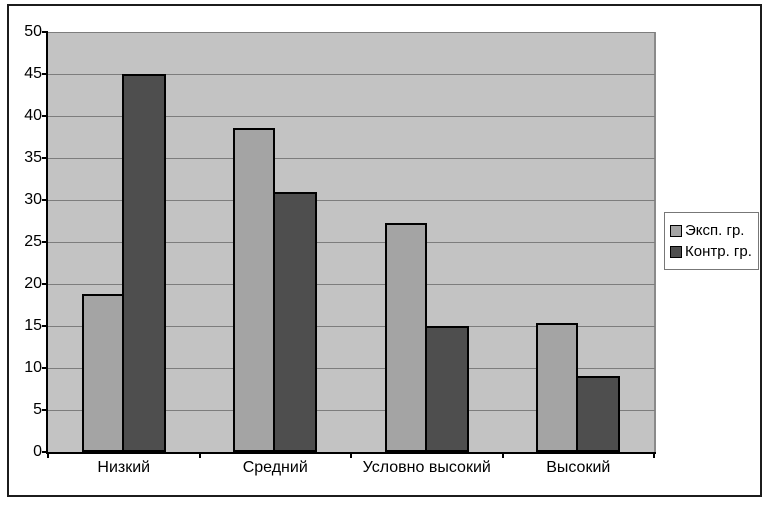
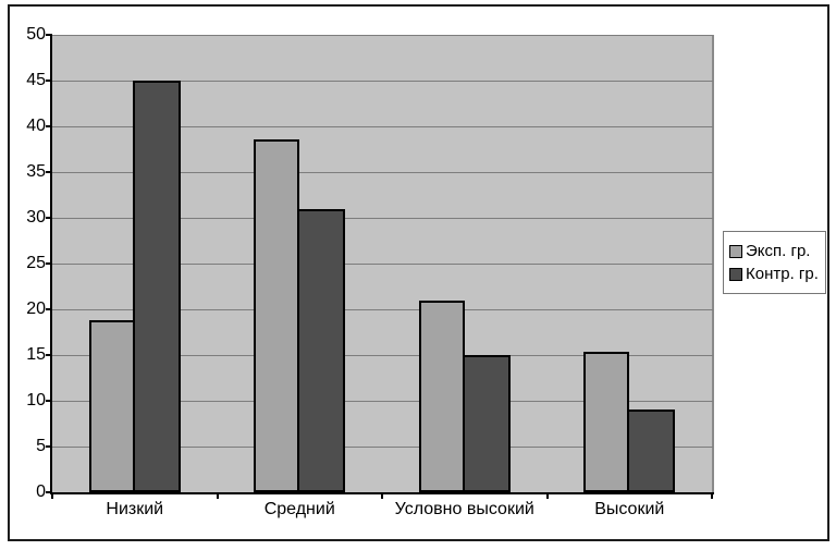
Эксп. гр./Условно высокий: 27 -> 21
